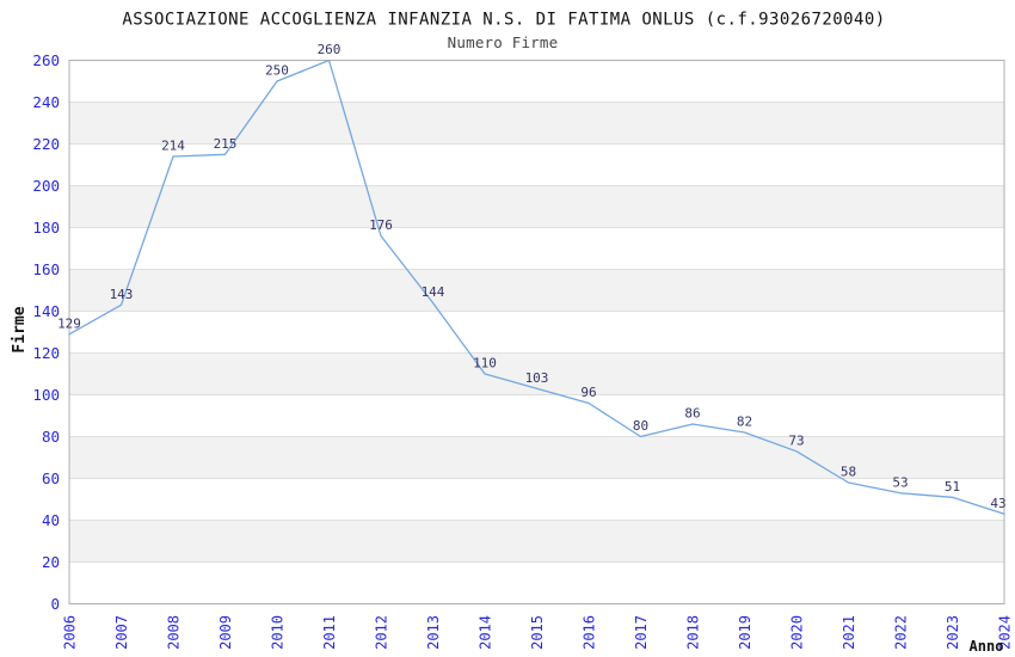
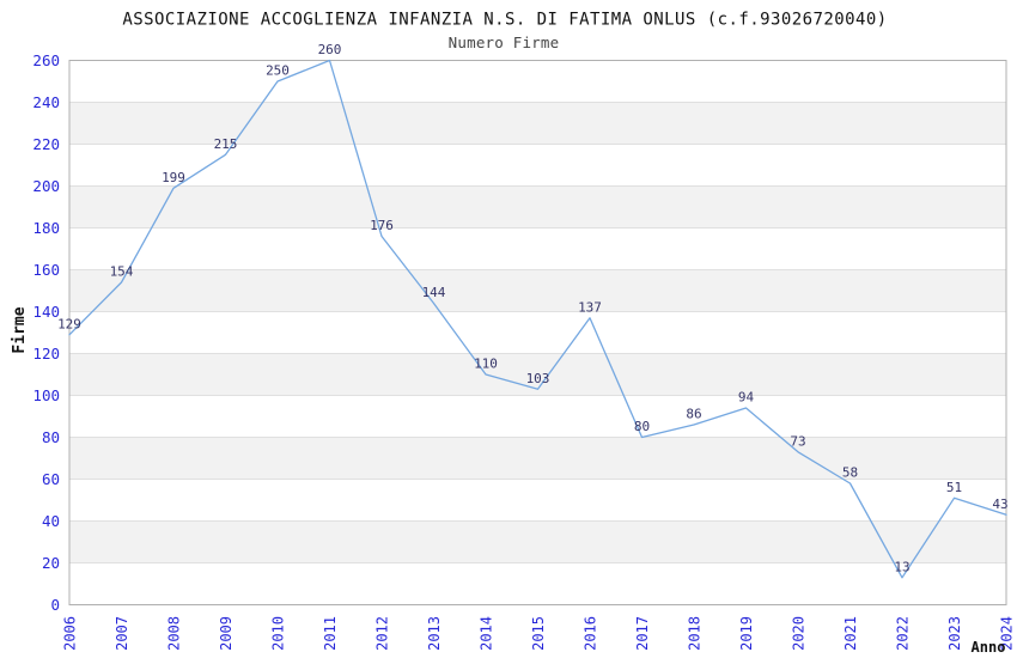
2007: 143 -> 154
2008: 214 -> 199
2016: 96 -> 137
2019: 82 -> 94
2022: 53 -> 13
